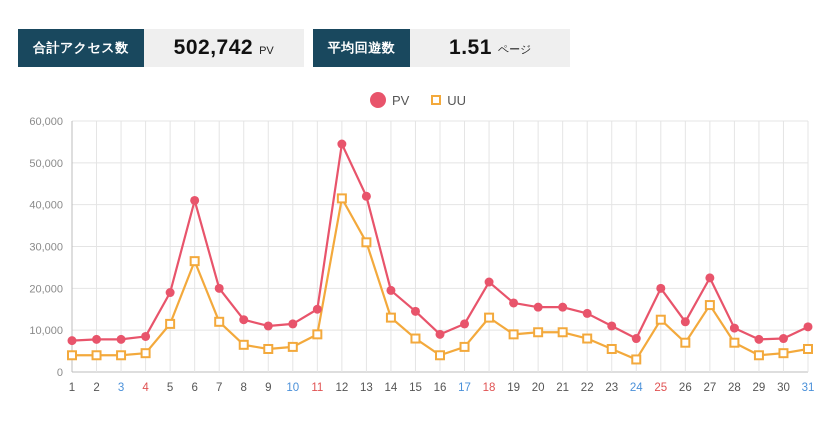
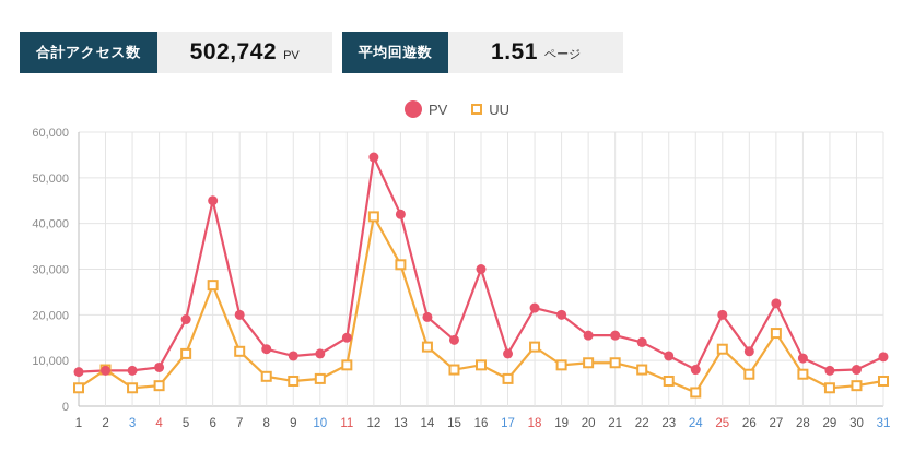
UU/2: 4000 -> 8000
PV/6: 41000 -> 45000
PV/16: 9000 -> 30000
UU/16: 4000 -> 9000
PV/19: 16000 -> 20000
